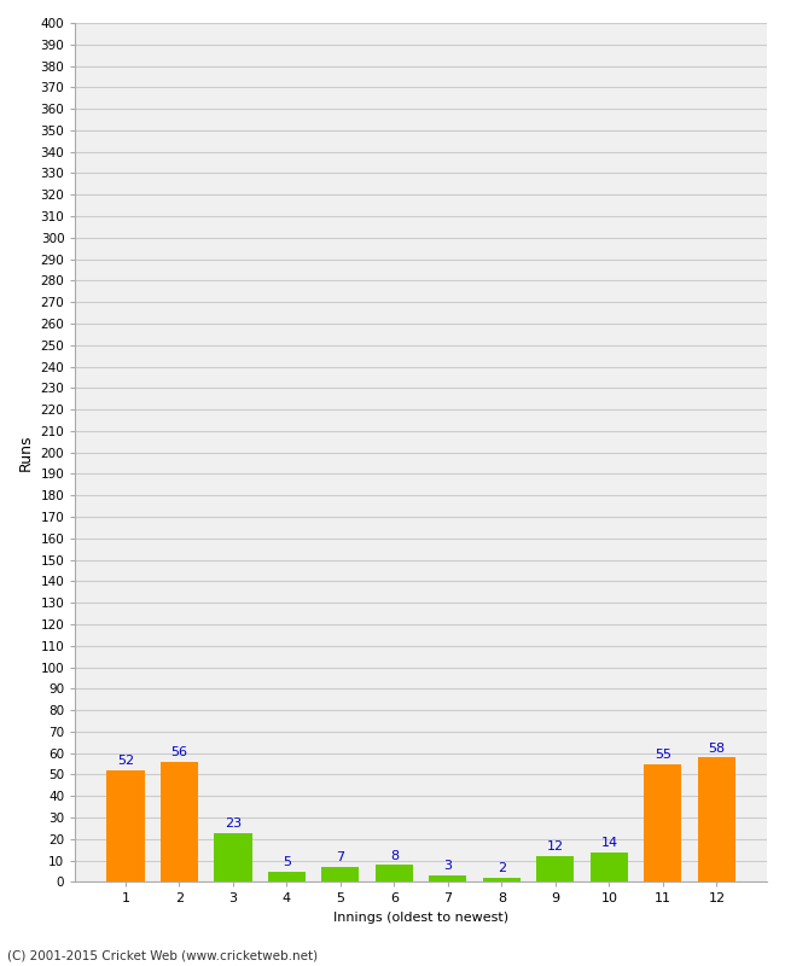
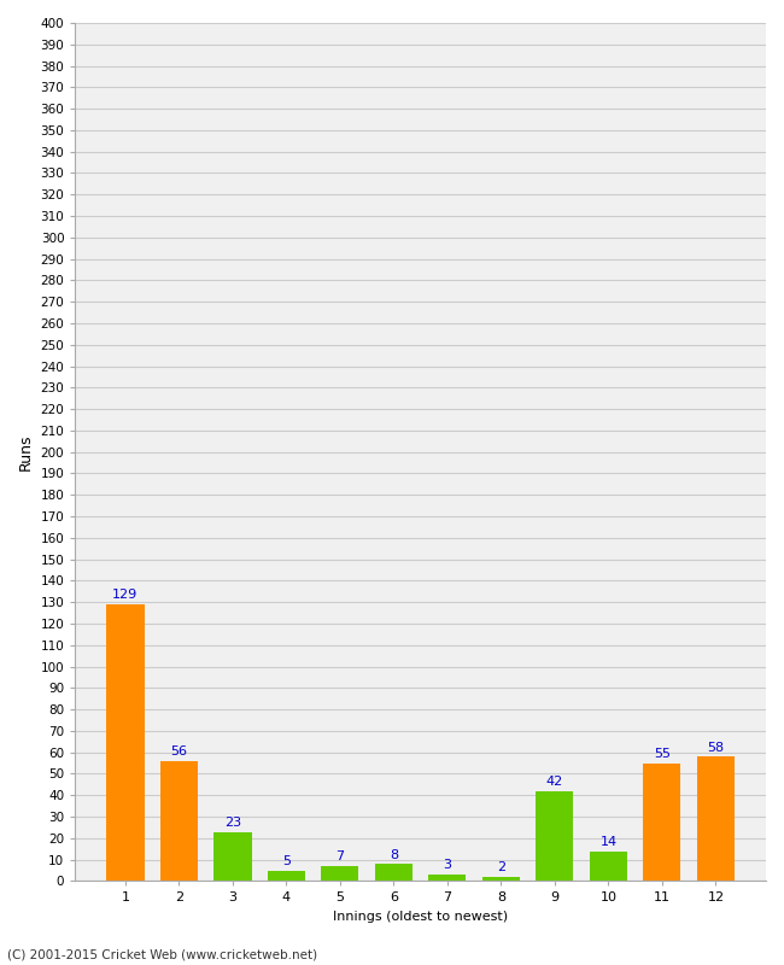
1: 52 -> 129
9: 12 -> 42
